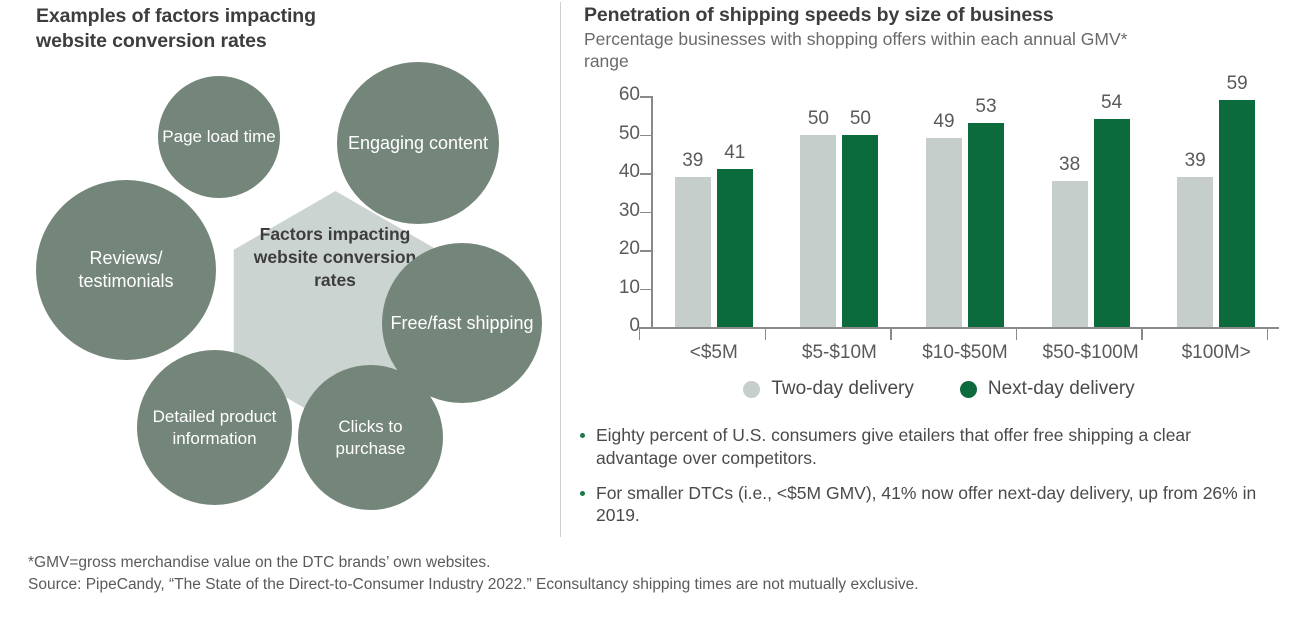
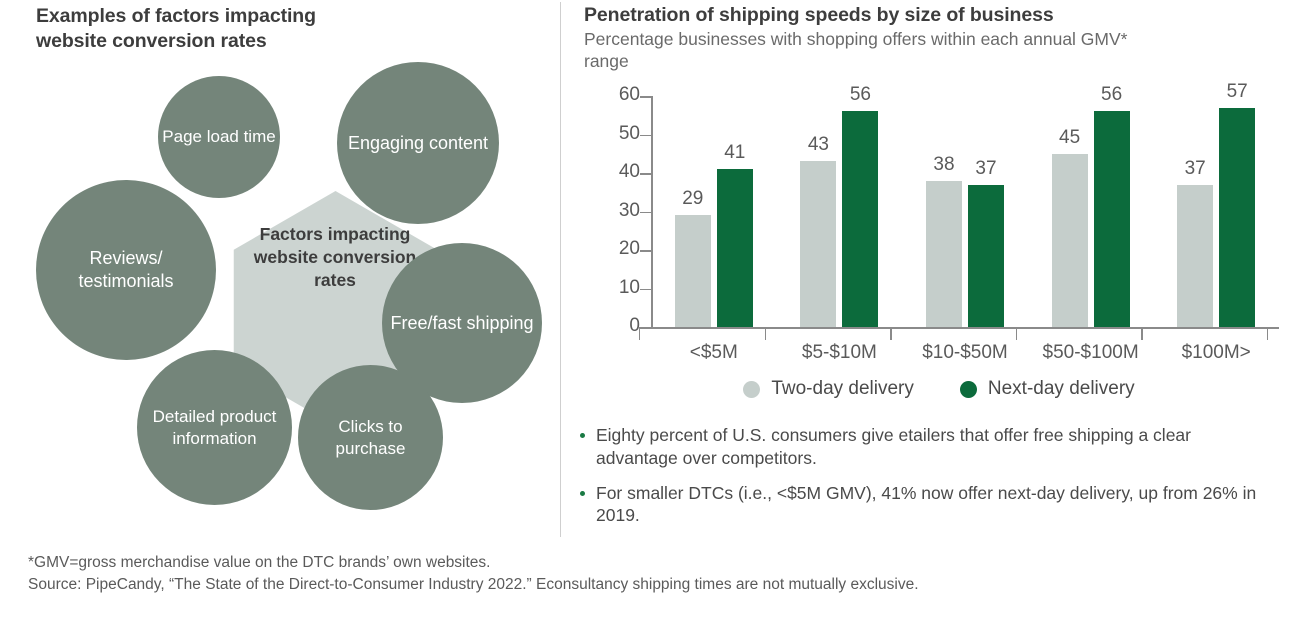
Two-day delivery/<$5M: 39 -> 29
Two-day delivery/$5-$10M: 50 -> 43
Next-day delivery/$5-$10M: 50 -> 56
Two-day delivery/$10-$50M: 49 -> 38
Next-day delivery/$10-$50M: 53 -> 37
Two-day delivery/$50-$100M: 38 -> 45
Next-day delivery/$50-$100M: 54 -> 56
Two-day delivery/$100M>: 39 -> 37
Next-day delivery/$100M>: 59 -> 57
